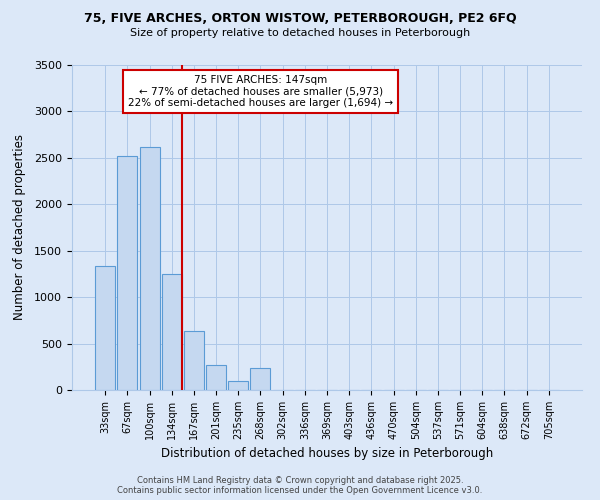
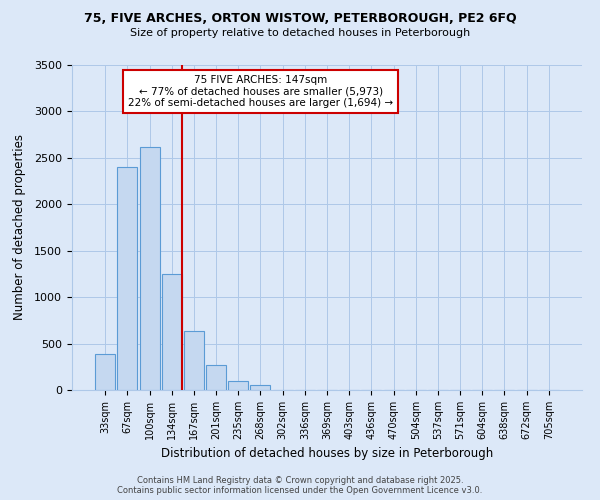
33sqm: 1340 -> 390
67sqm: 2520 -> 2400
268sqm: 240 -> 50
